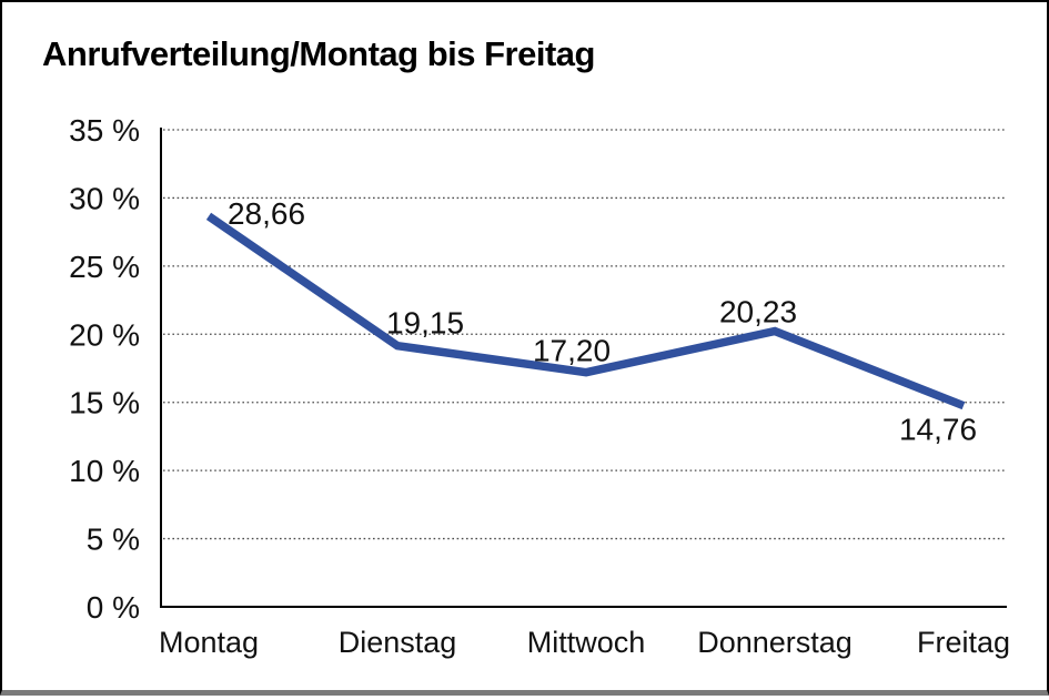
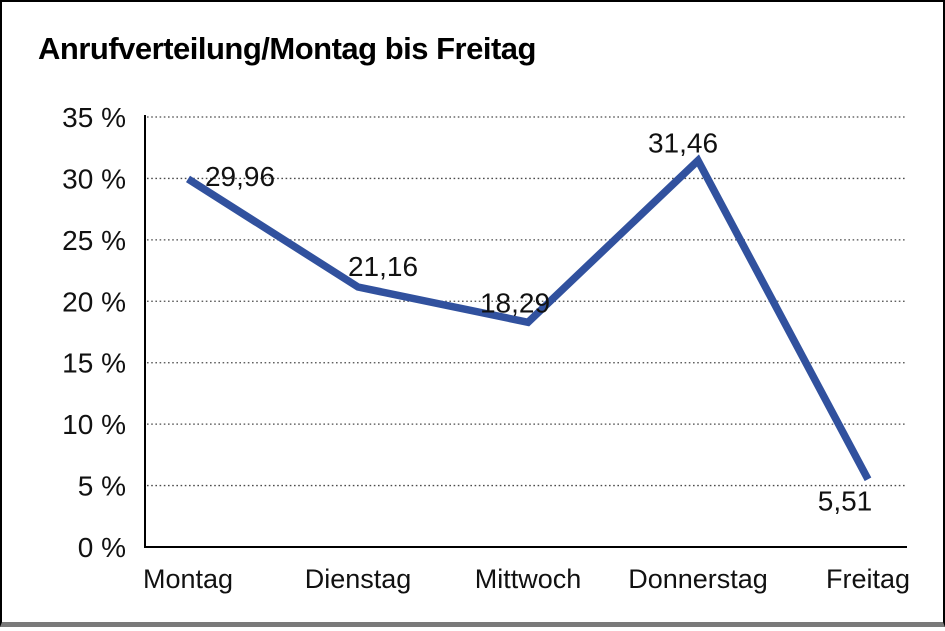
Montag: 28,66 -> 29,96
Dienstag: 19,15 -> 21,16
Mittwoch: 17,20 -> 18,29
Donnerstag: 20,23 -> 31,46
Freitag: 14,76 -> 5,51
